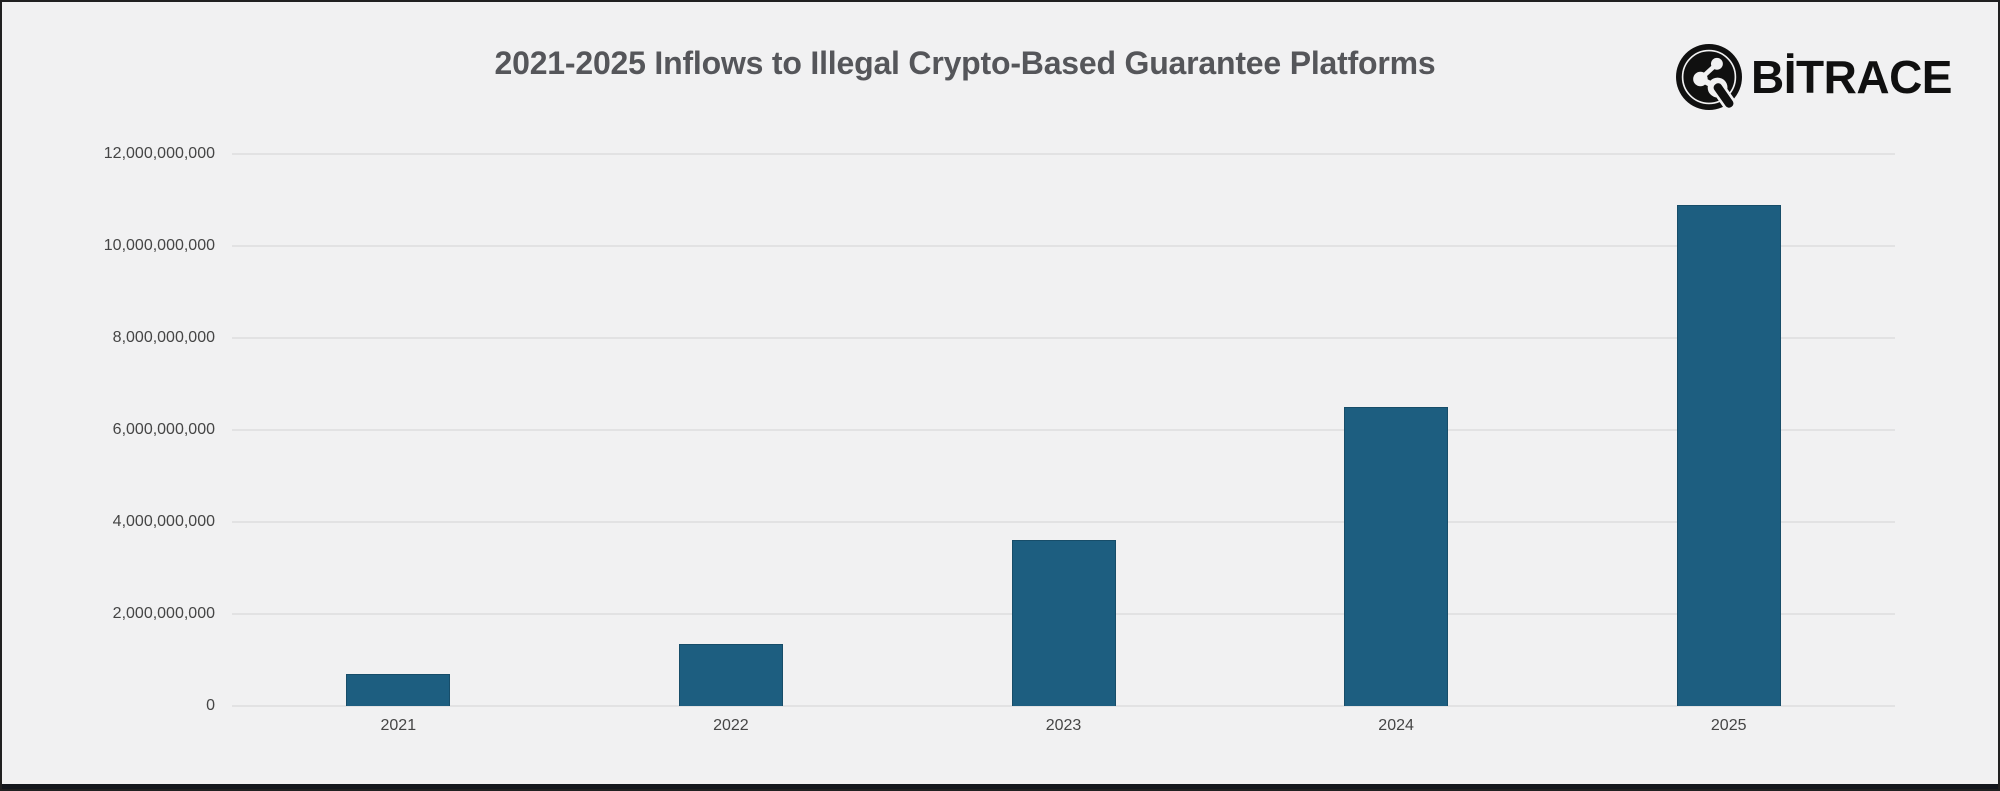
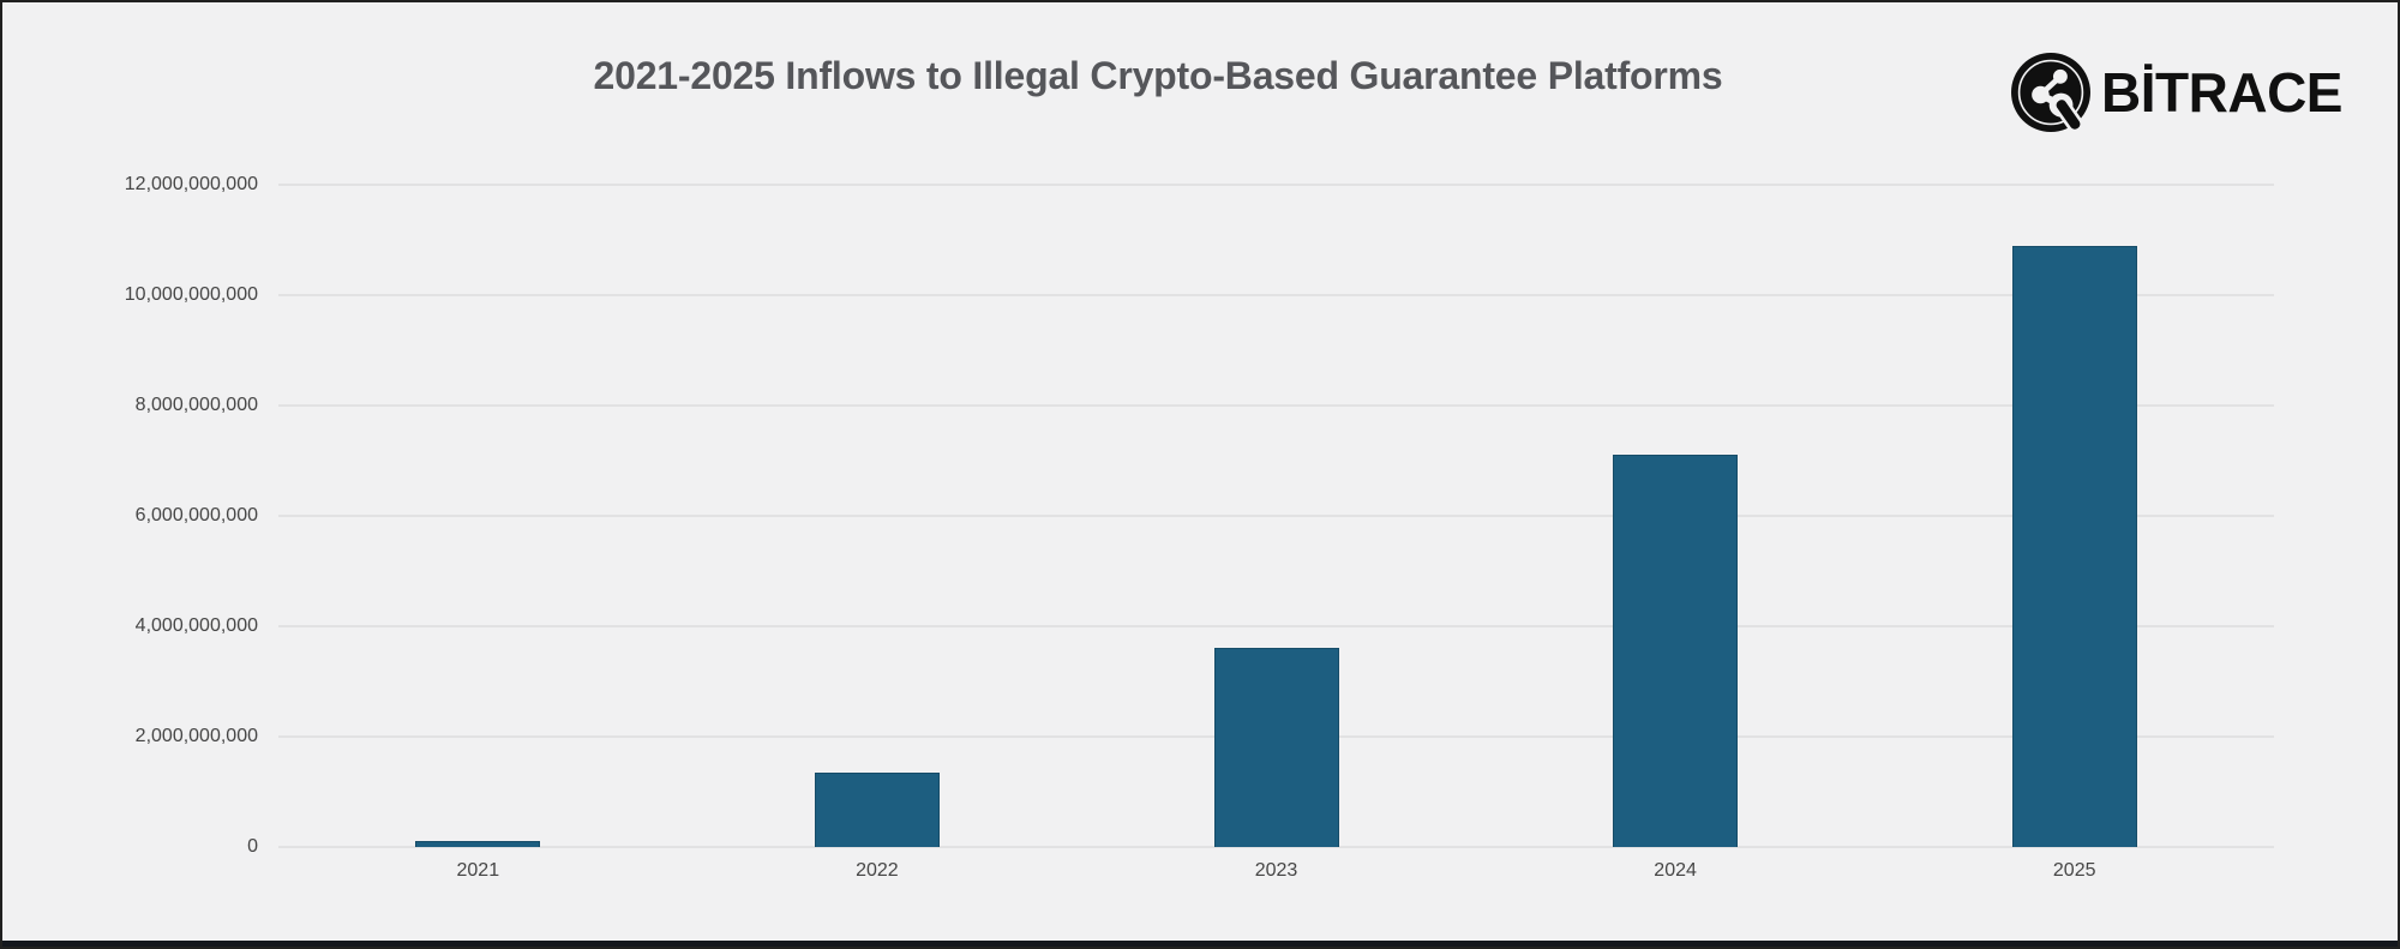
2021: 700000000 -> 100000000
2024: 6500000000 -> 7100000000
